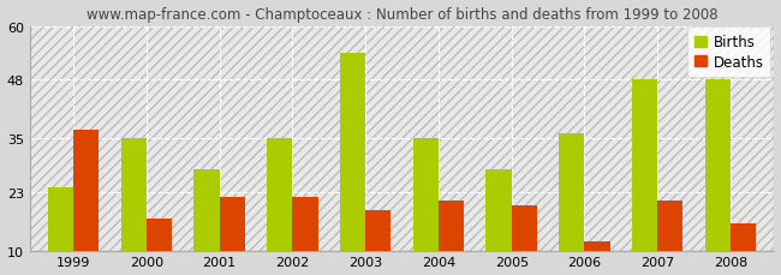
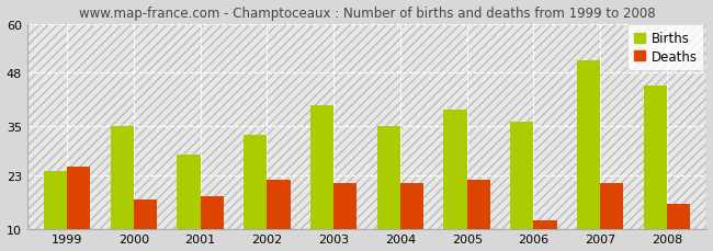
Deaths/1999: 37 -> 25
Deaths/2001: 22 -> 18
Births/2002: 35 -> 33
Births/2003: 54 -> 40
Deaths/2003: 19 -> 21
Births/2005: 28 -> 39
Deaths/2005: 20 -> 22
Births/2007: 48 -> 51
Births/2008: 48 -> 45
